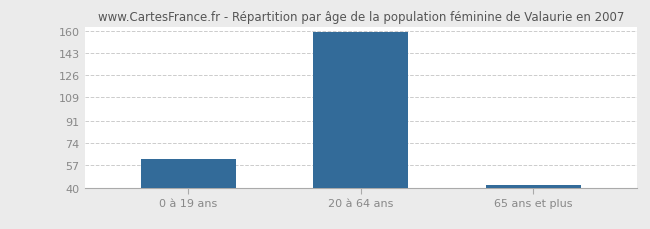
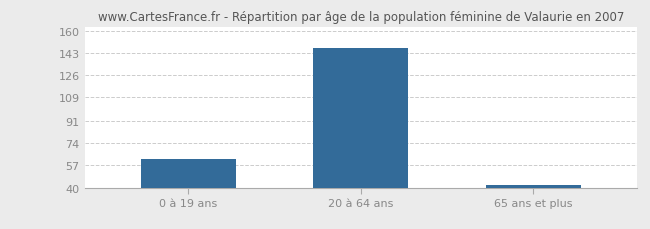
20 à 64 ans: 159 -> 147
